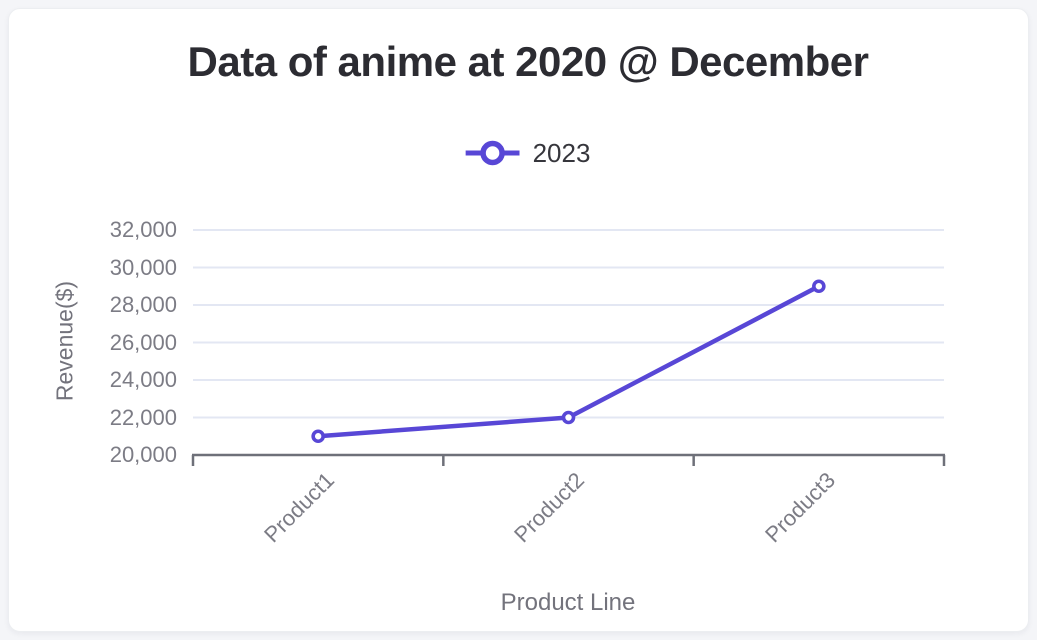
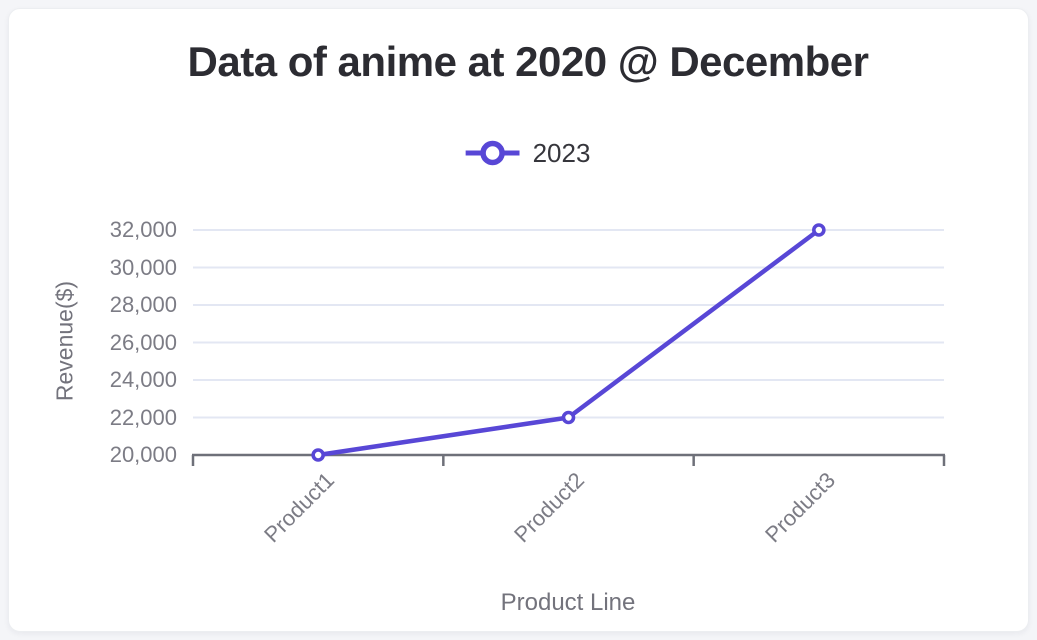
Product1: 21000 -> 20000
Product3: 29000 -> 32000
